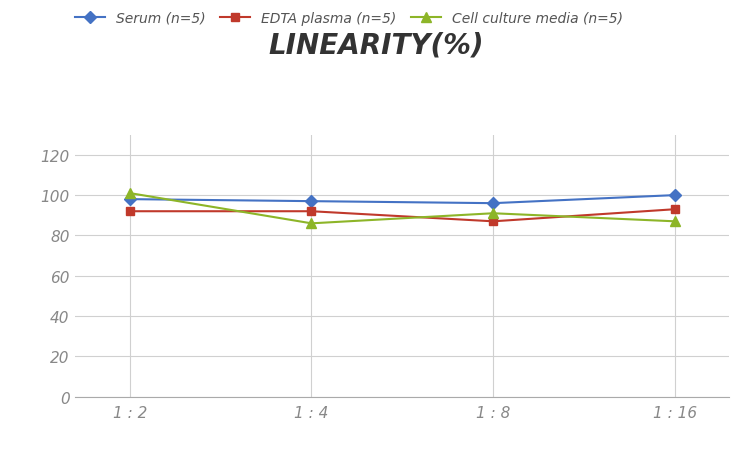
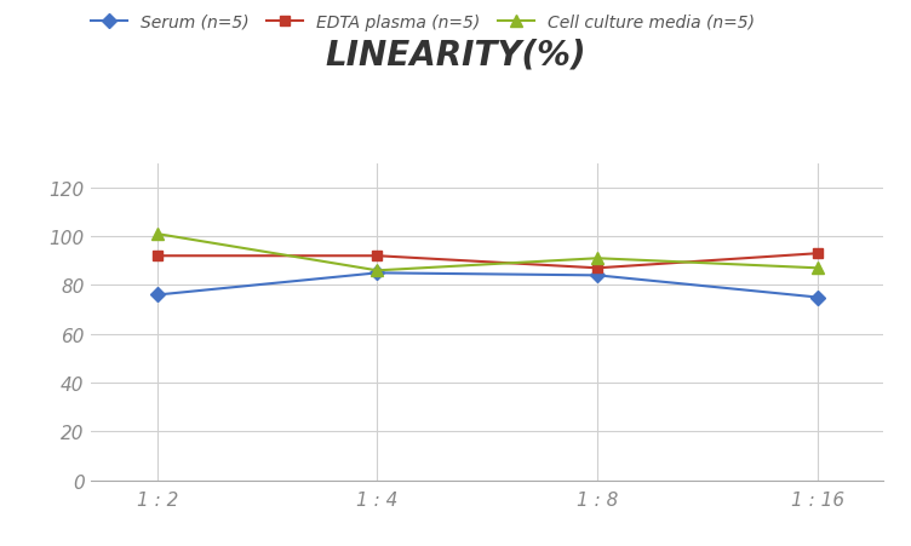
Serum (n=5)/1 : 2: 98 -> 76
Serum (n=5)/1 : 4: 97 -> 85
Serum (n=5)/1 : 8: 96 -> 84
Serum (n=5)/1 : 16: 100 -> 75
